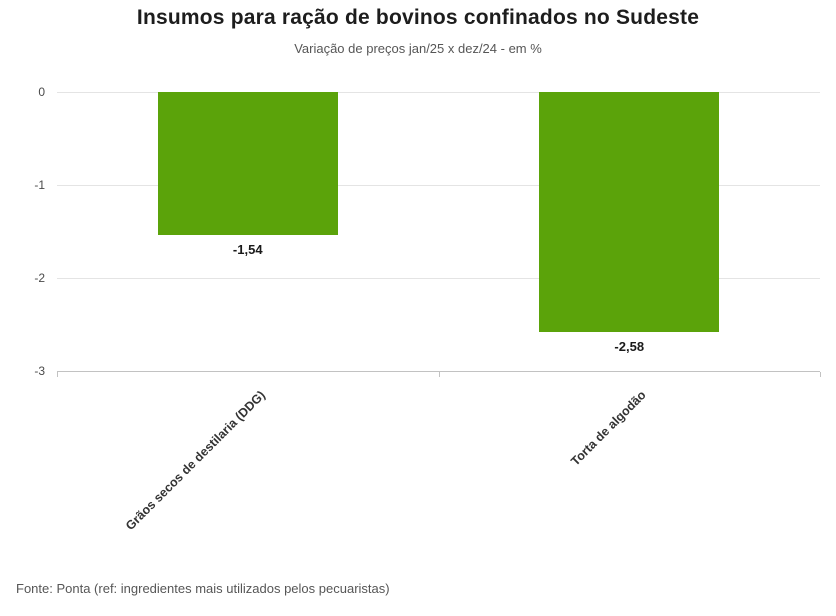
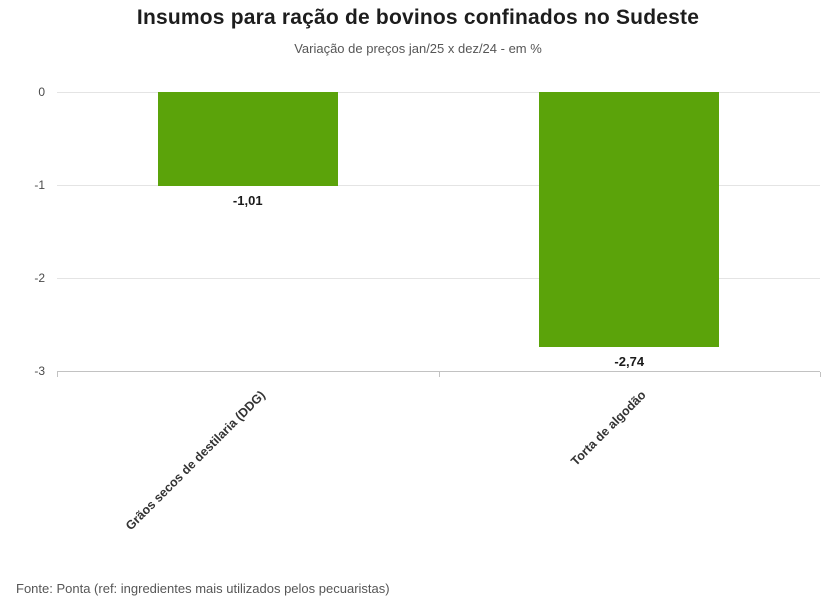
Grãos secos de destilaria (DDG): -1,54 -> -1,01
Torta de algodão: -2,58 -> -2,74
